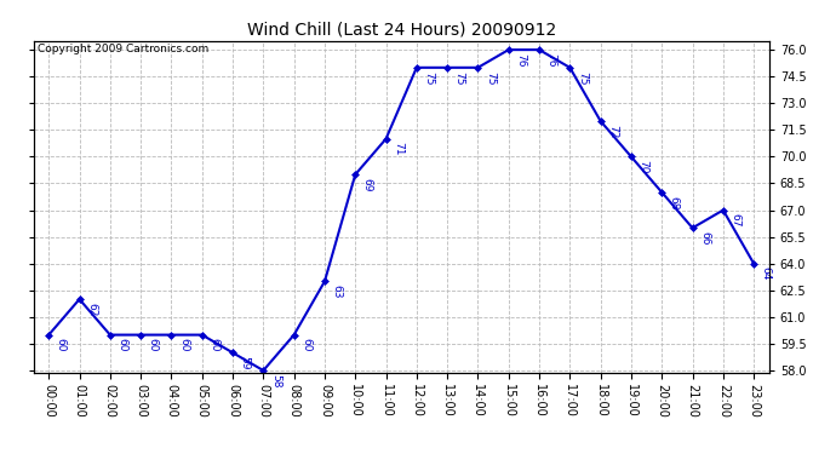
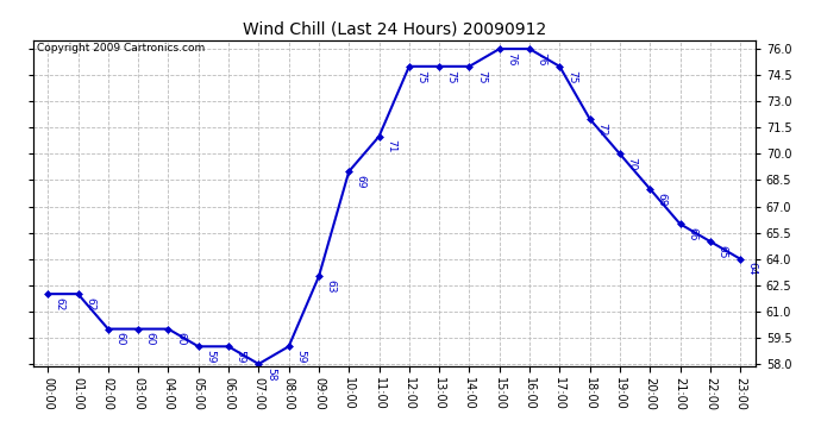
00:00: 60 -> 62
05:00: 60 -> 59
08:00: 60 -> 59
22:00: 67 -> 65
